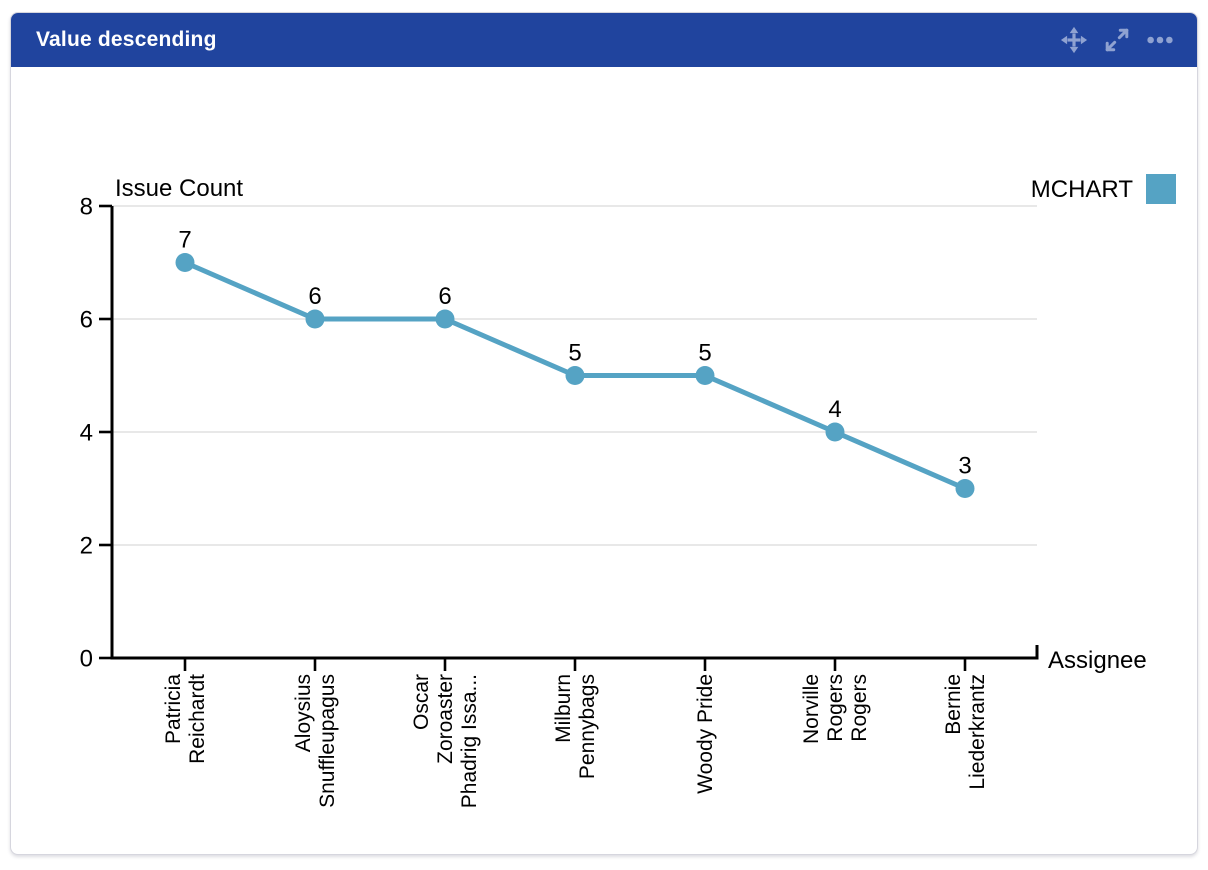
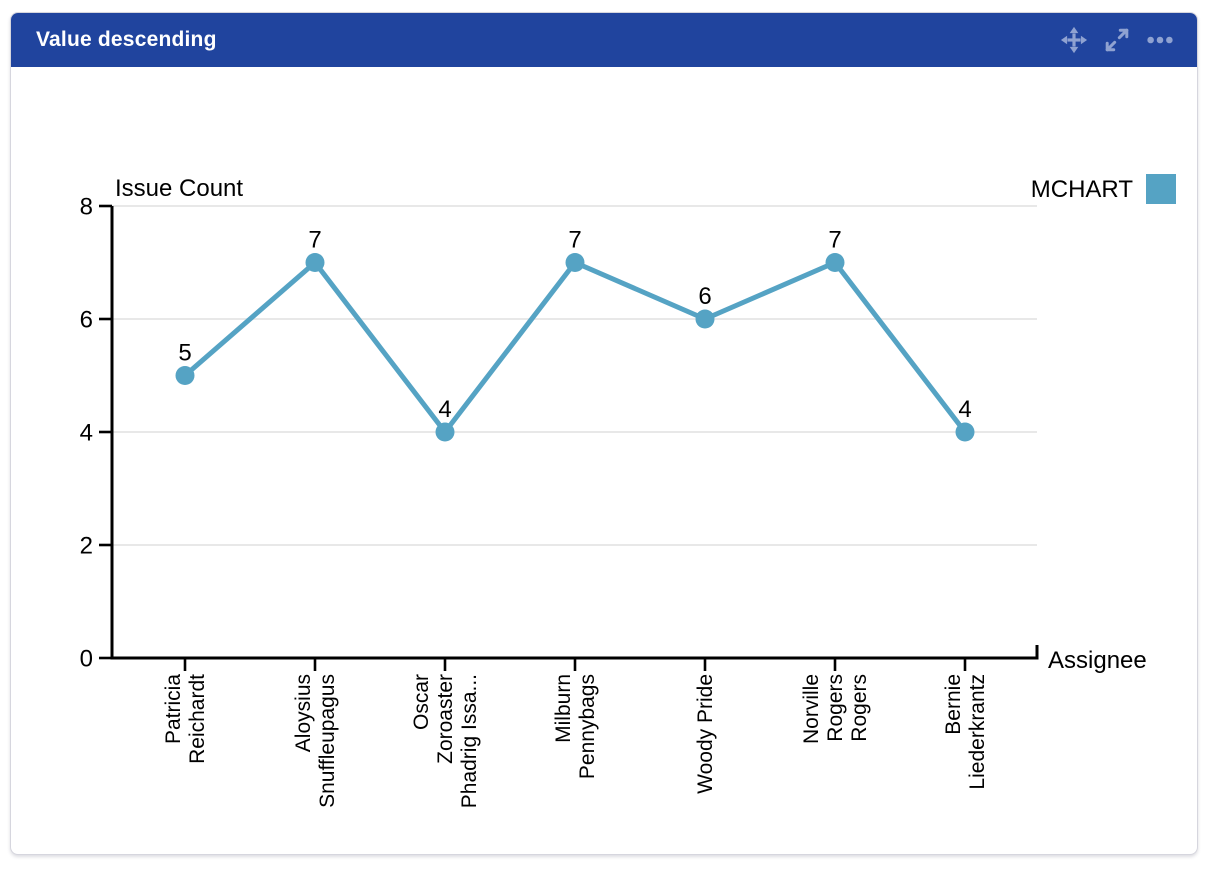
Patricia Reichardt: 7 -> 5
Aloysius Snuffleupagus: 6 -> 7
Oscar Zoroaster Phadrig Issa...: 6 -> 4
Milburn Pennybags: 5 -> 7
Woody Pride: 5 -> 6
Norville Rogers Rogers: 4 -> 7
Bernie Liederkrantz: 3 -> 4
